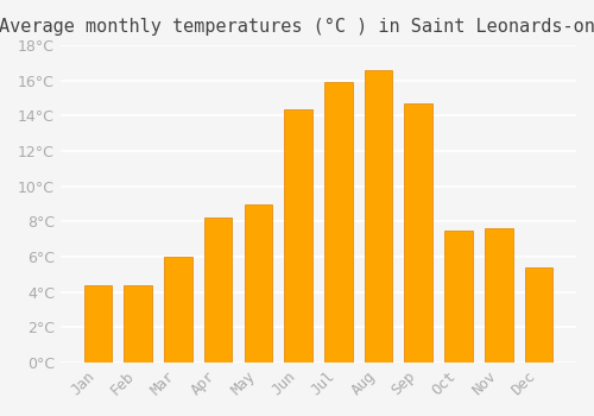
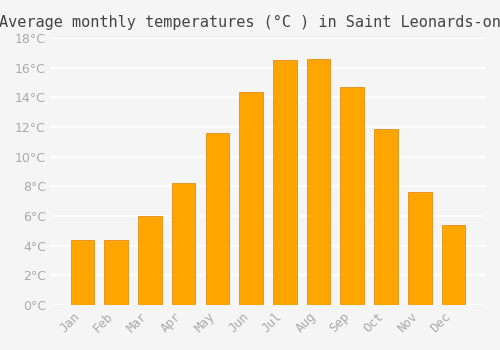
May: 9.0°C -> 11.6°C
Jul: 15.9°C -> 16.5°C
Oct: 7.5°C -> 11.9°C
